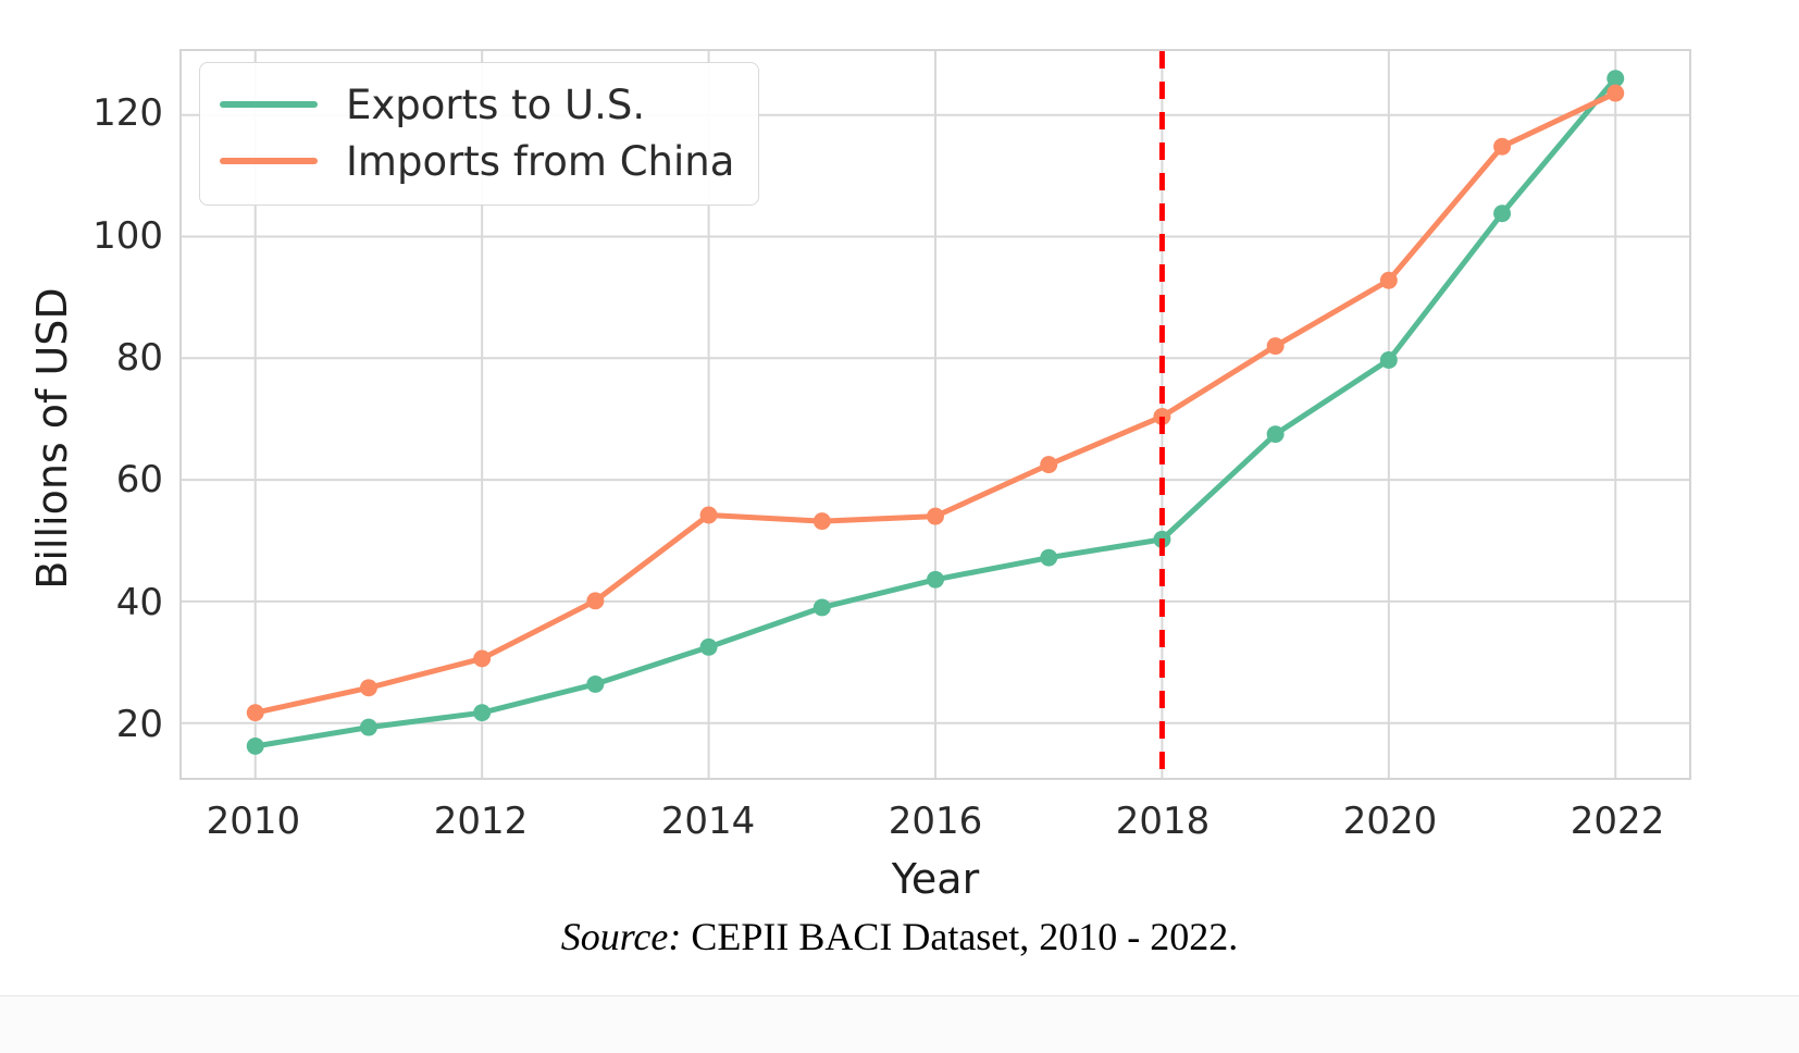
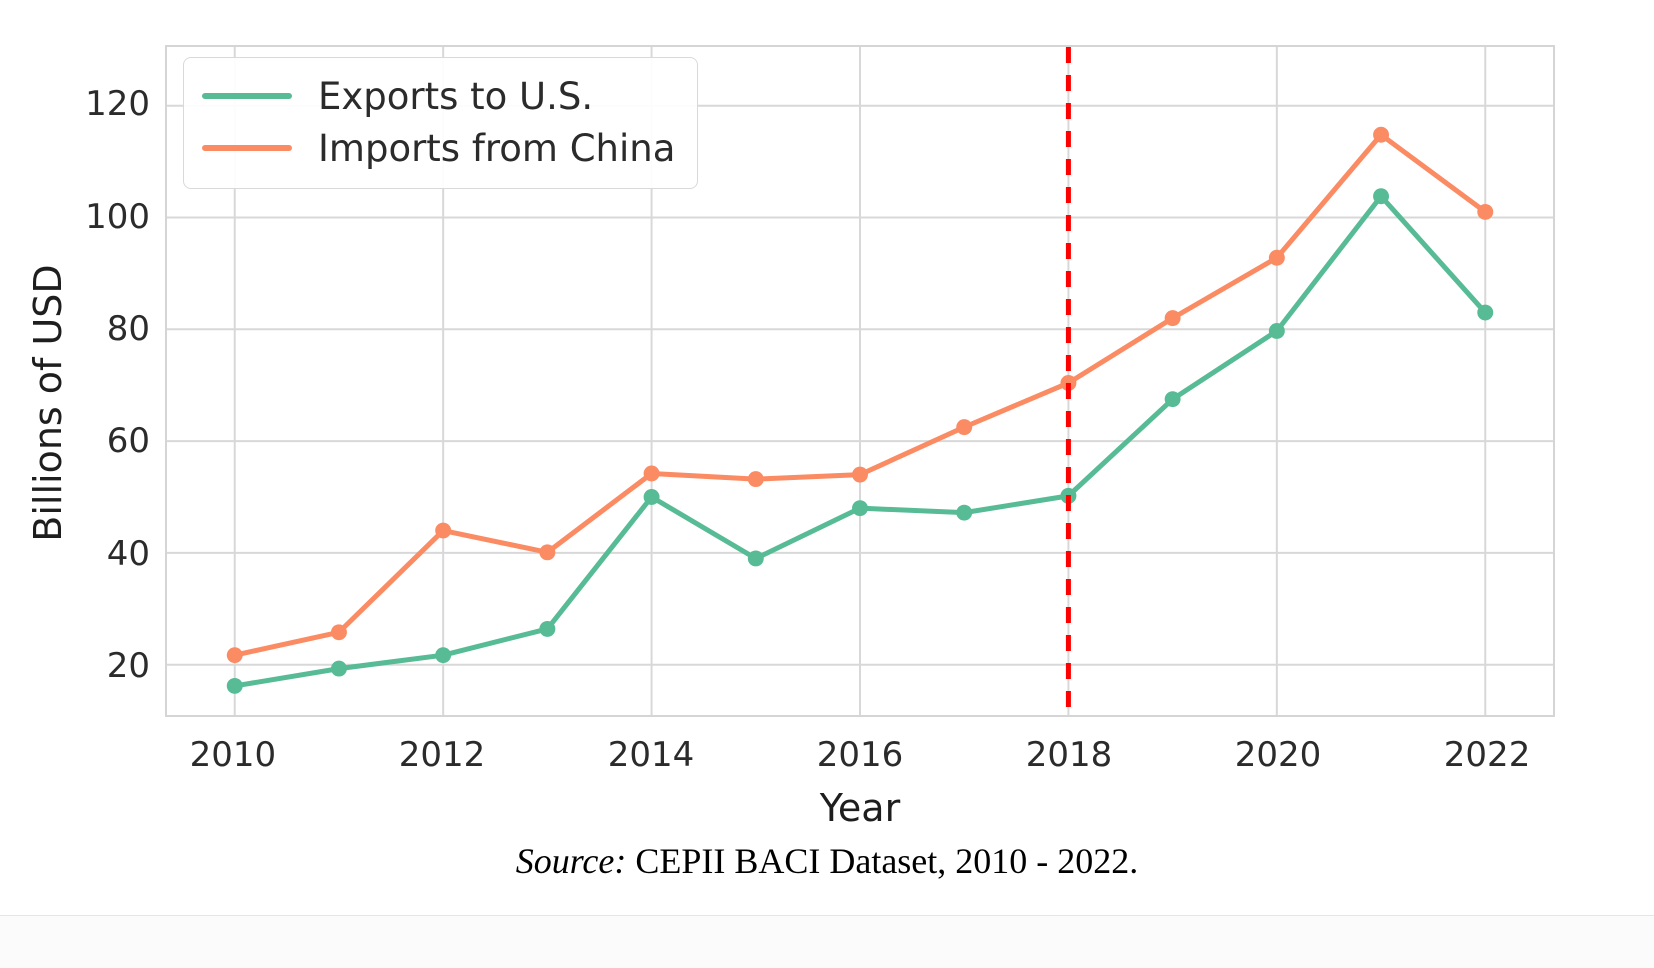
Imports from China/2012: 31 -> 44
Exports to U.S./2014: 32 -> 50
Exports to U.S./2016: 44 -> 48
Exports to U.S./2022: 126 -> 83
Imports from China/2022: 124 -> 101
